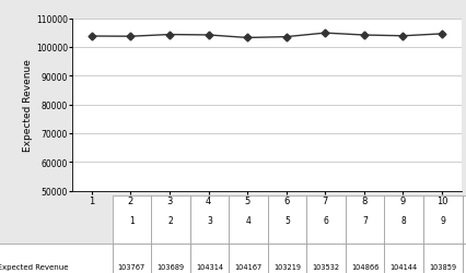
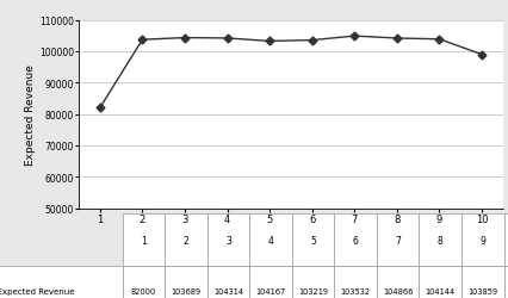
1: 103800 -> 82000
10: 104600 -> 99000
